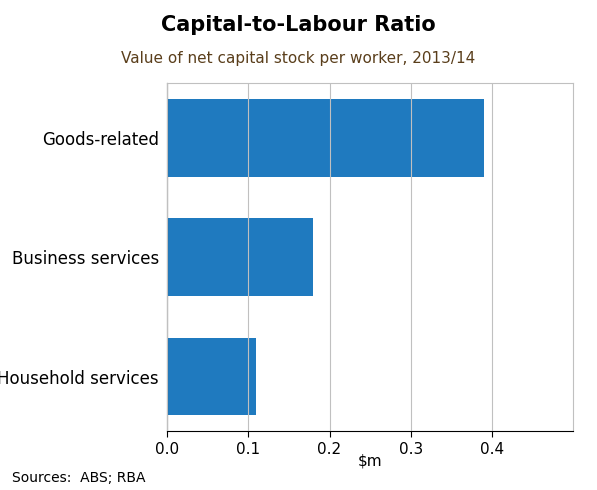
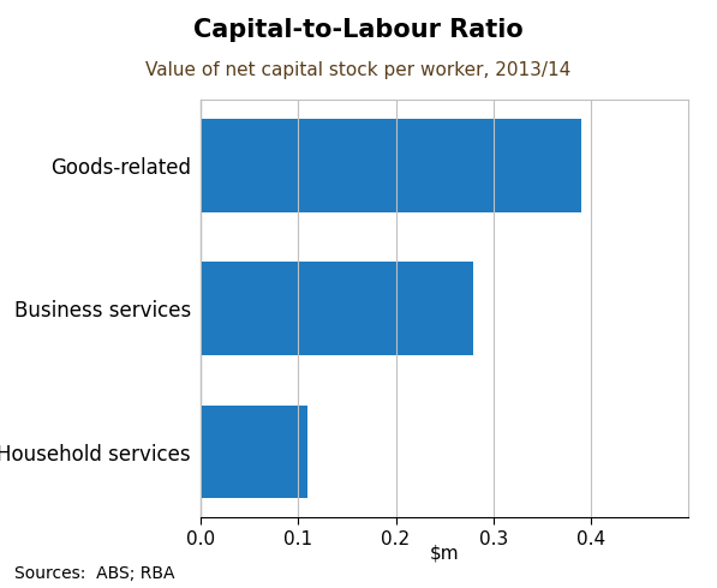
Business services: 0.18 -> 0.28
